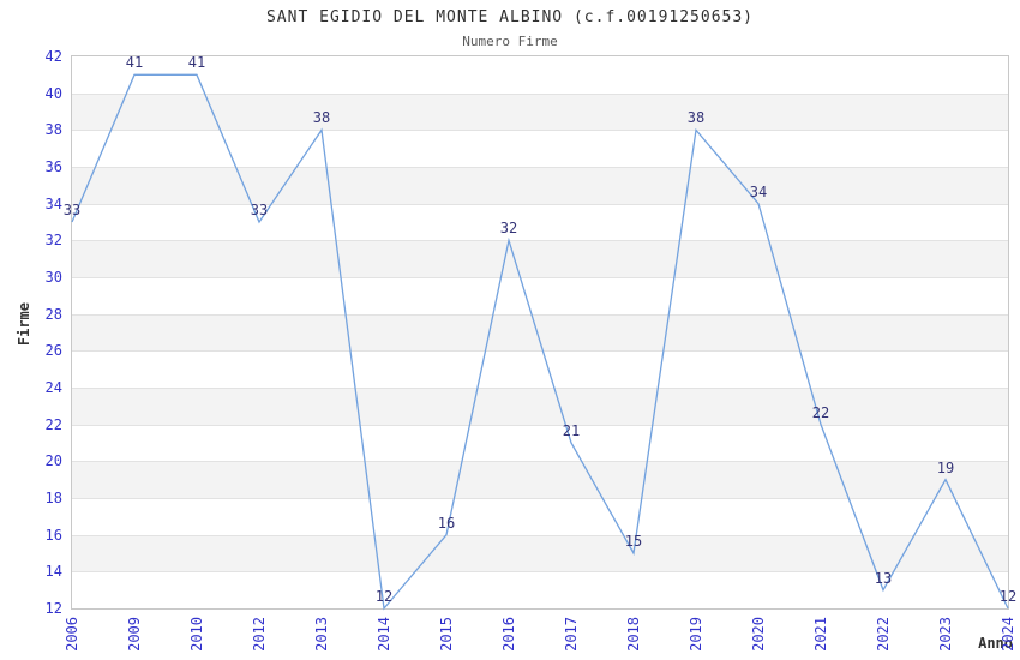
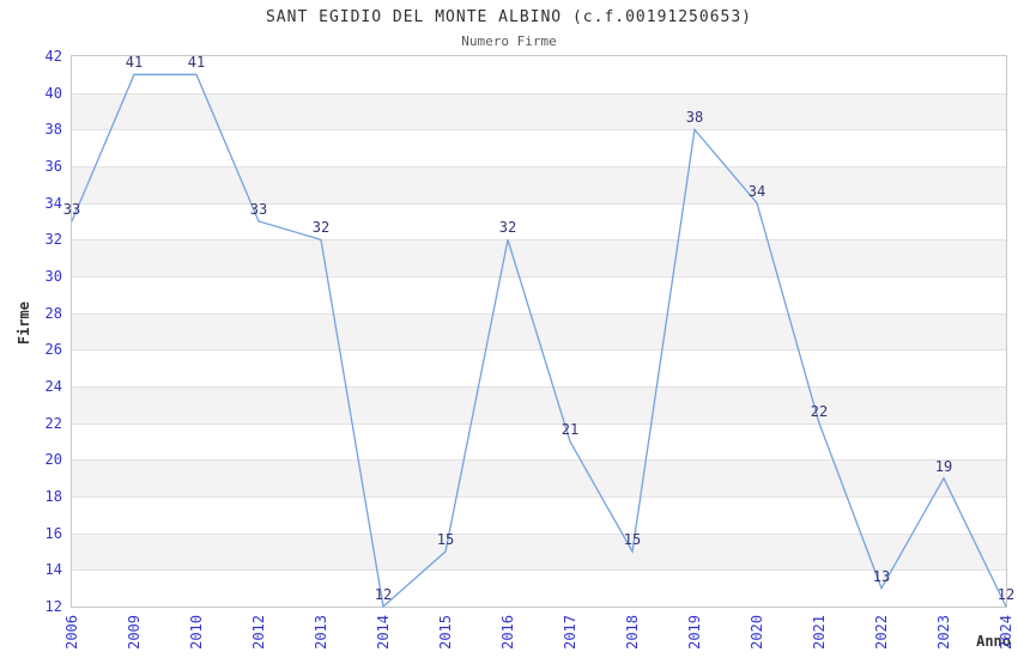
2013: 38 -> 32
2015: 16 -> 15
